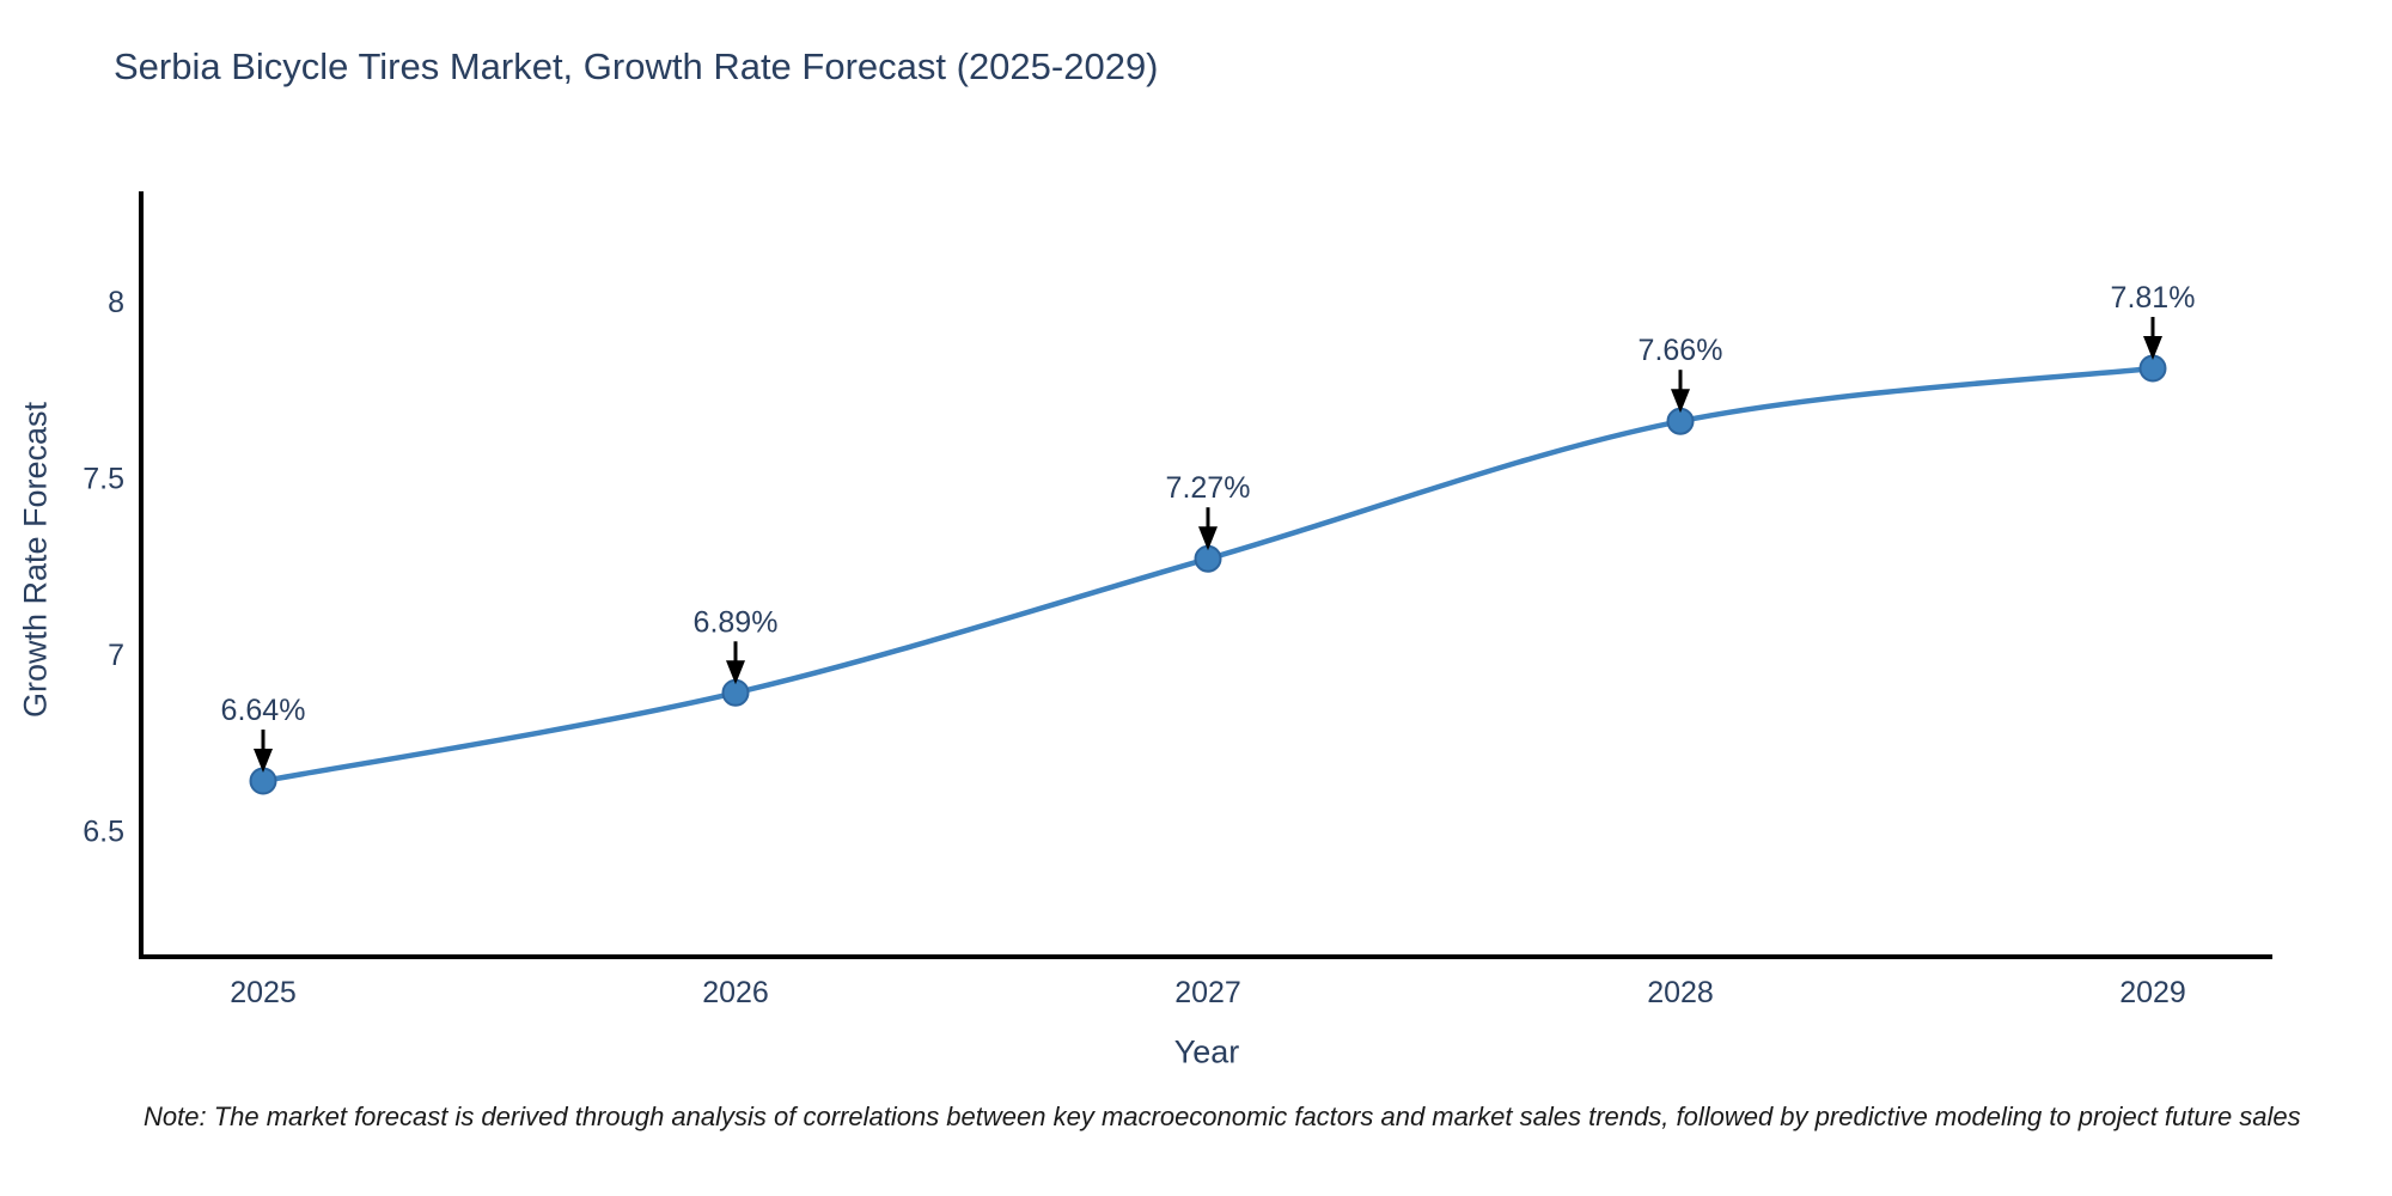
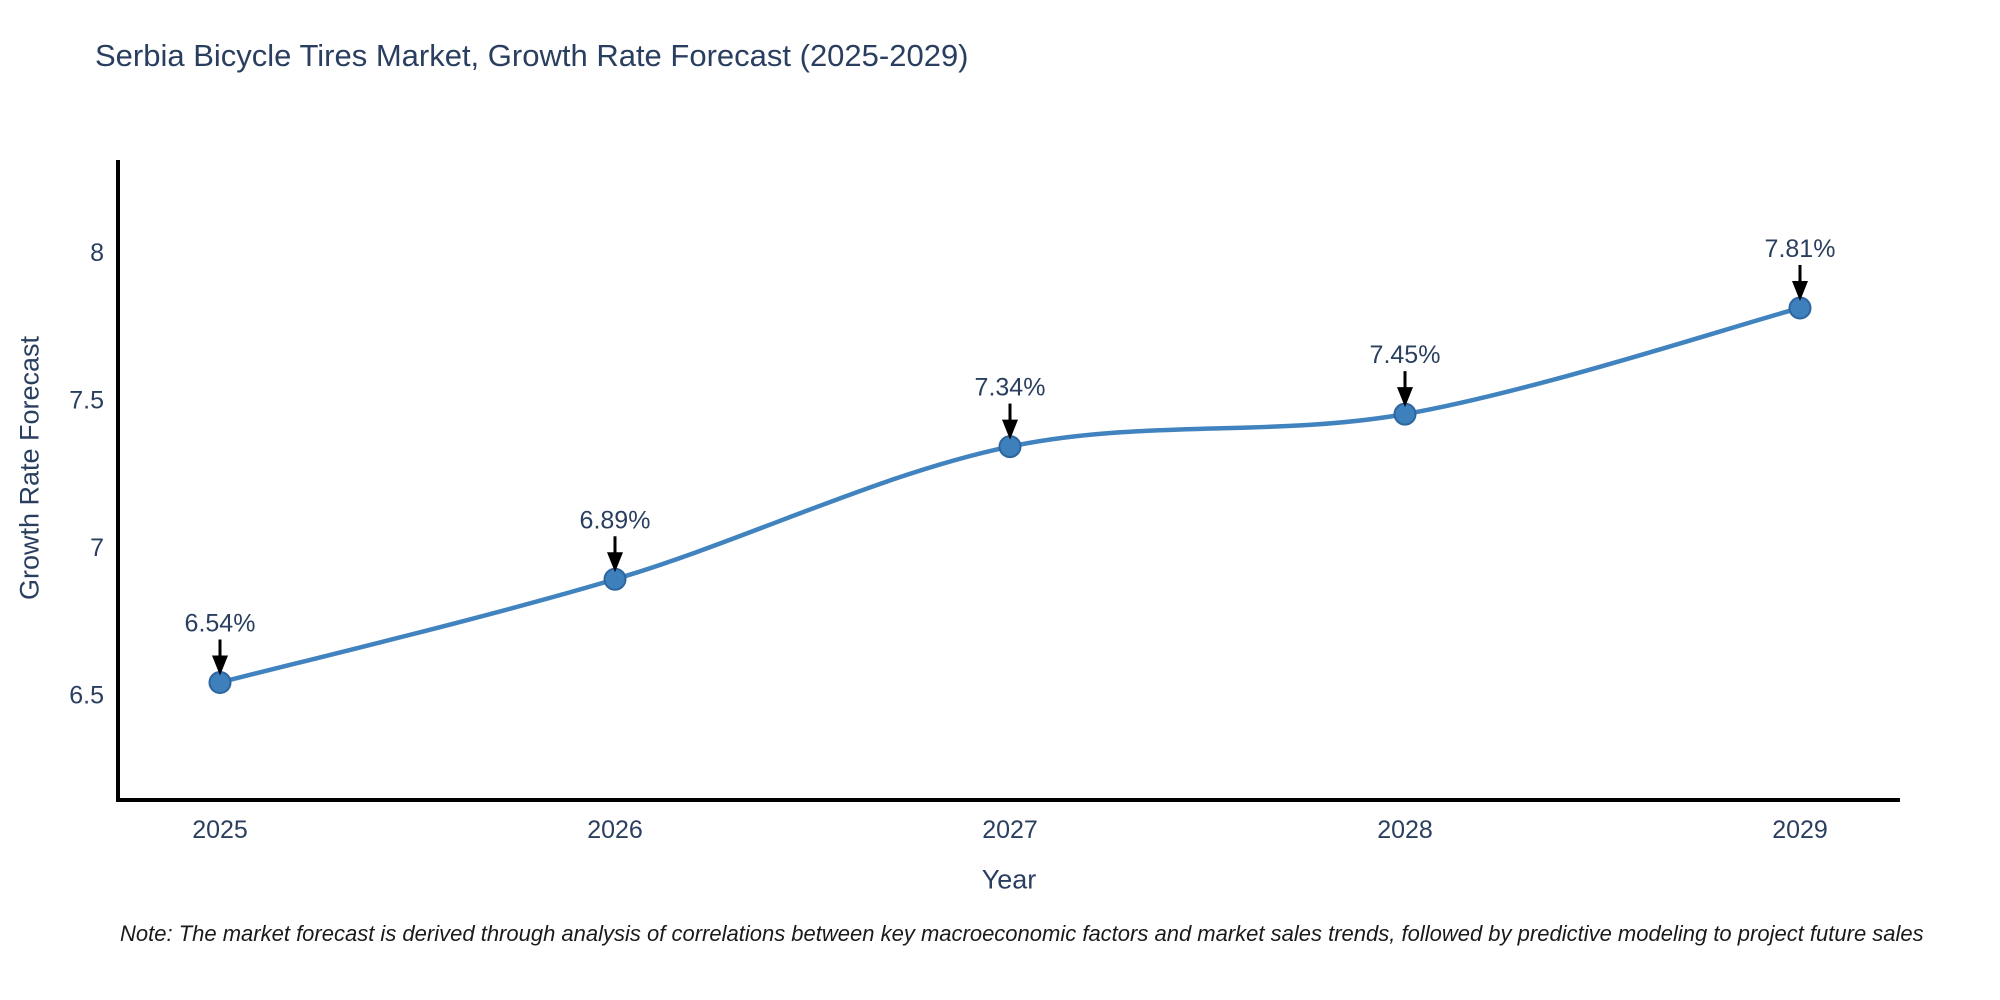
2025: 6.64% -> 6.54%
2027: 7.27% -> 7.34%
2028: 7.66% -> 7.45%
